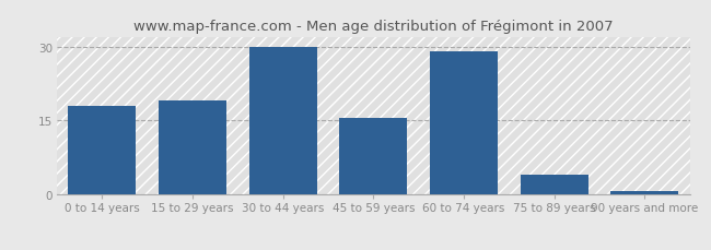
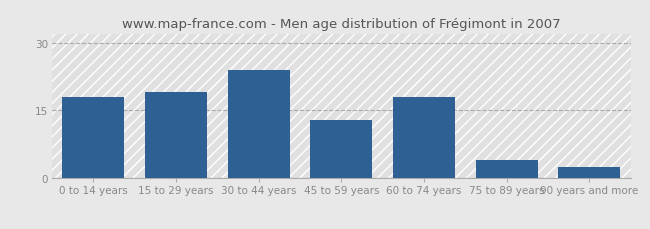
30 to 44 years: 30.0 -> 24.0
45 to 59 years: 15.5 -> 13.0
60 to 74 years: 29.0 -> 18.0
90 years and more: 0.7 -> 2.5
